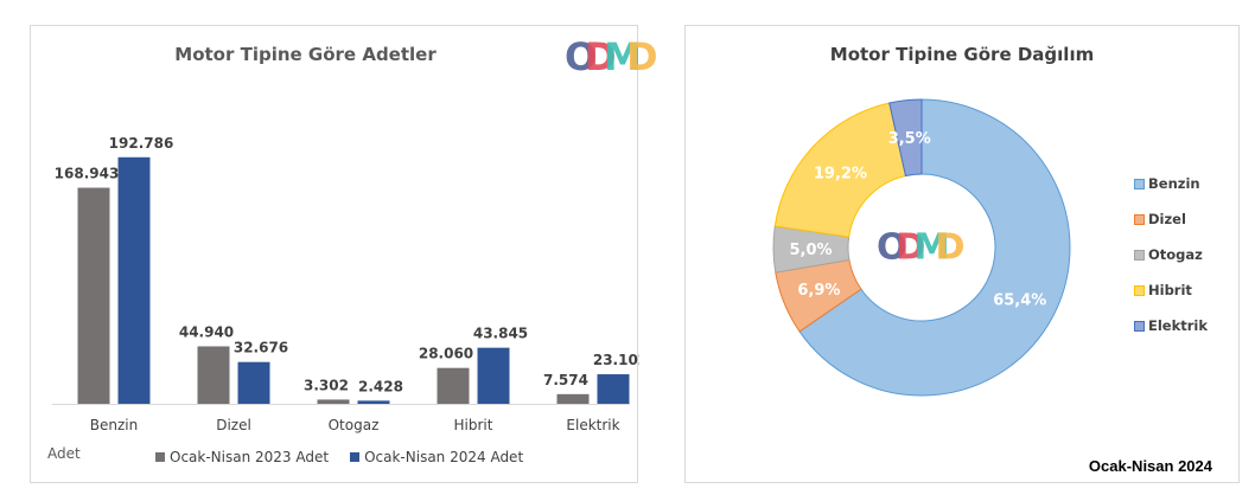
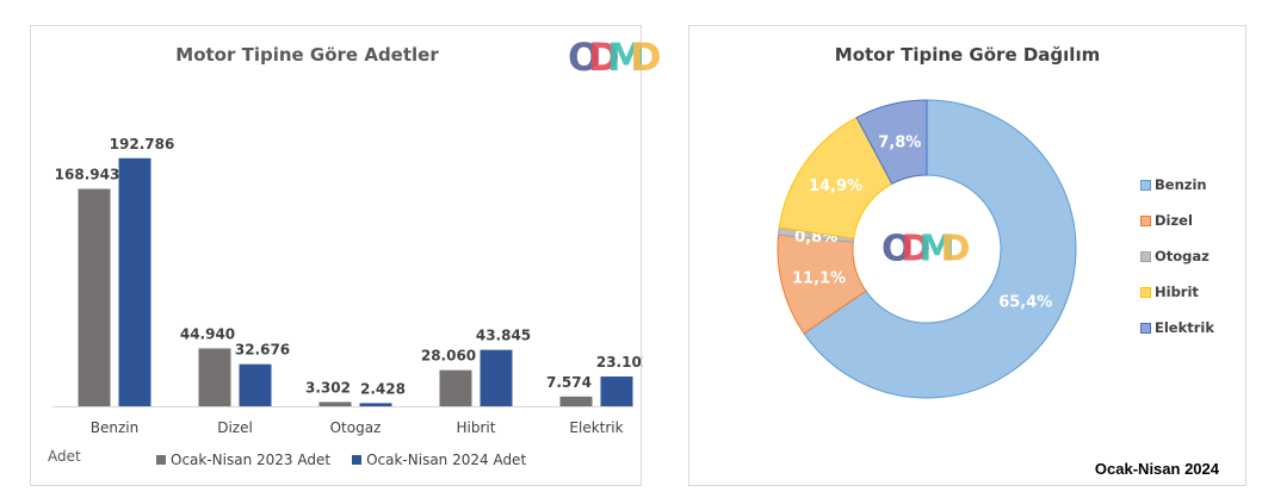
Motor Tipine Göre Dağılım/Dizel: 6,9% -> 11,1%
Motor Tipine Göre Dağılım/Otogaz: 5,0% -> 0,8%
Motor Tipine Göre Dağılım/Hibrit: 19,2% -> 14,9%
Motor Tipine Göre Dağılım/Elektrik: 3,5% -> 7,8%
